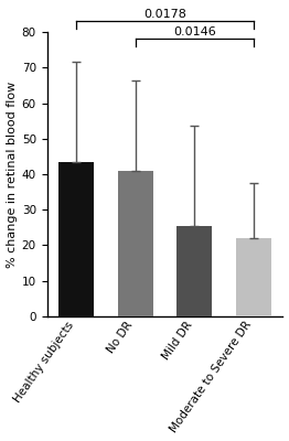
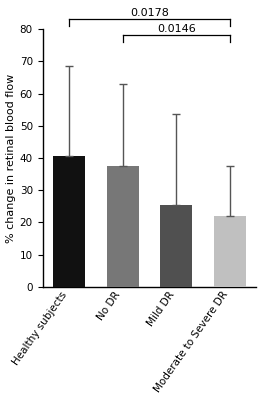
Healthy subjects: 43.5 -> 40.5
No DR: 41.0 -> 37.5
